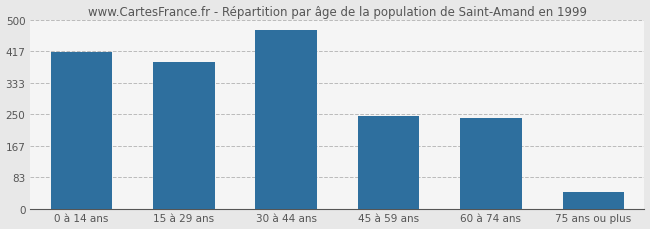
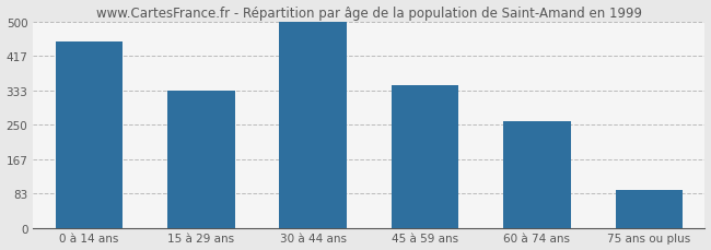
0 à 14 ans: 415 -> 453
15 à 29 ans: 390 -> 333
30 à 44 ans: 475 -> 500
45 à 59 ans: 245 -> 347
60 à 74 ans: 240 -> 258
75 ans ou plus: 45 -> 91
